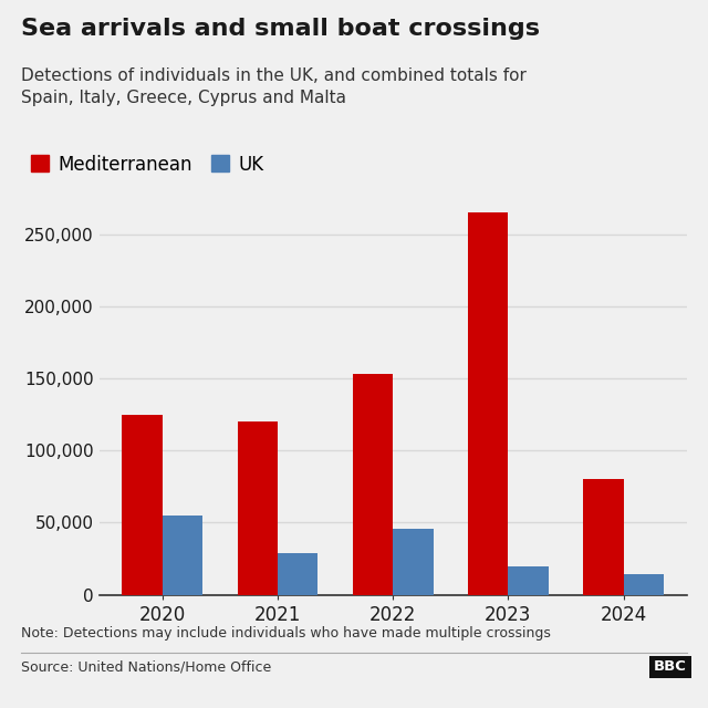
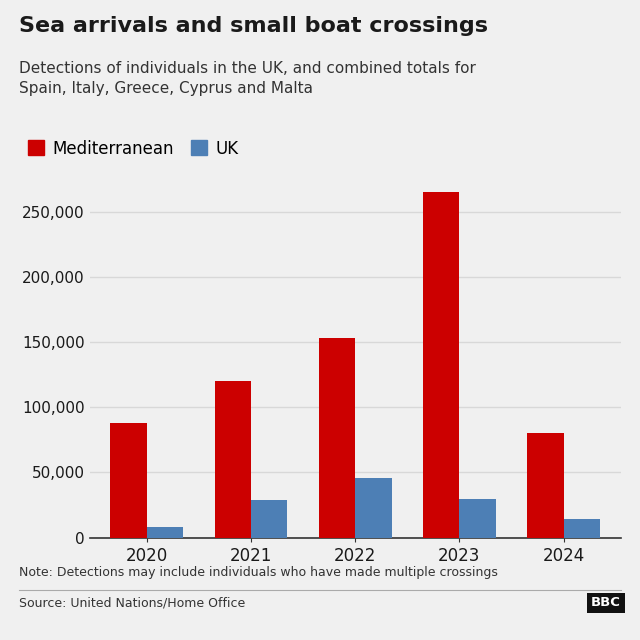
Mediterranean/2020: 125,000 -> 88,000
UK/2020: 55,000 -> 8,000
UK/2023: 20,000 -> 30,000
